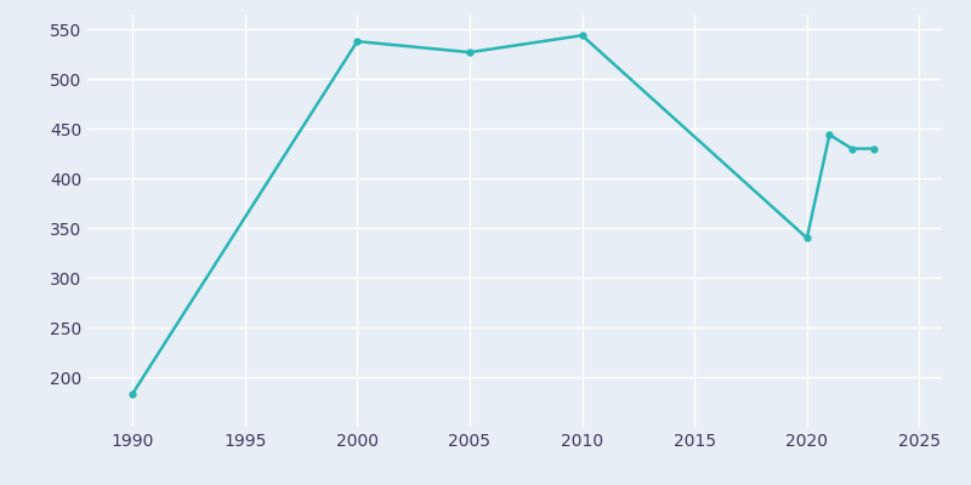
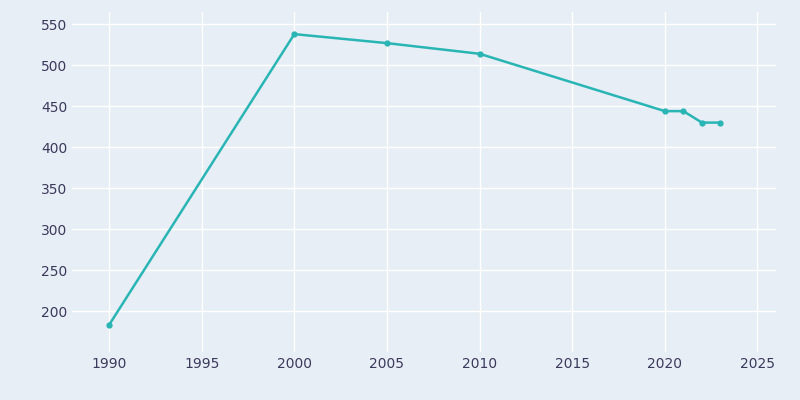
2010: 544 -> 514
2020: 340 -> 444
